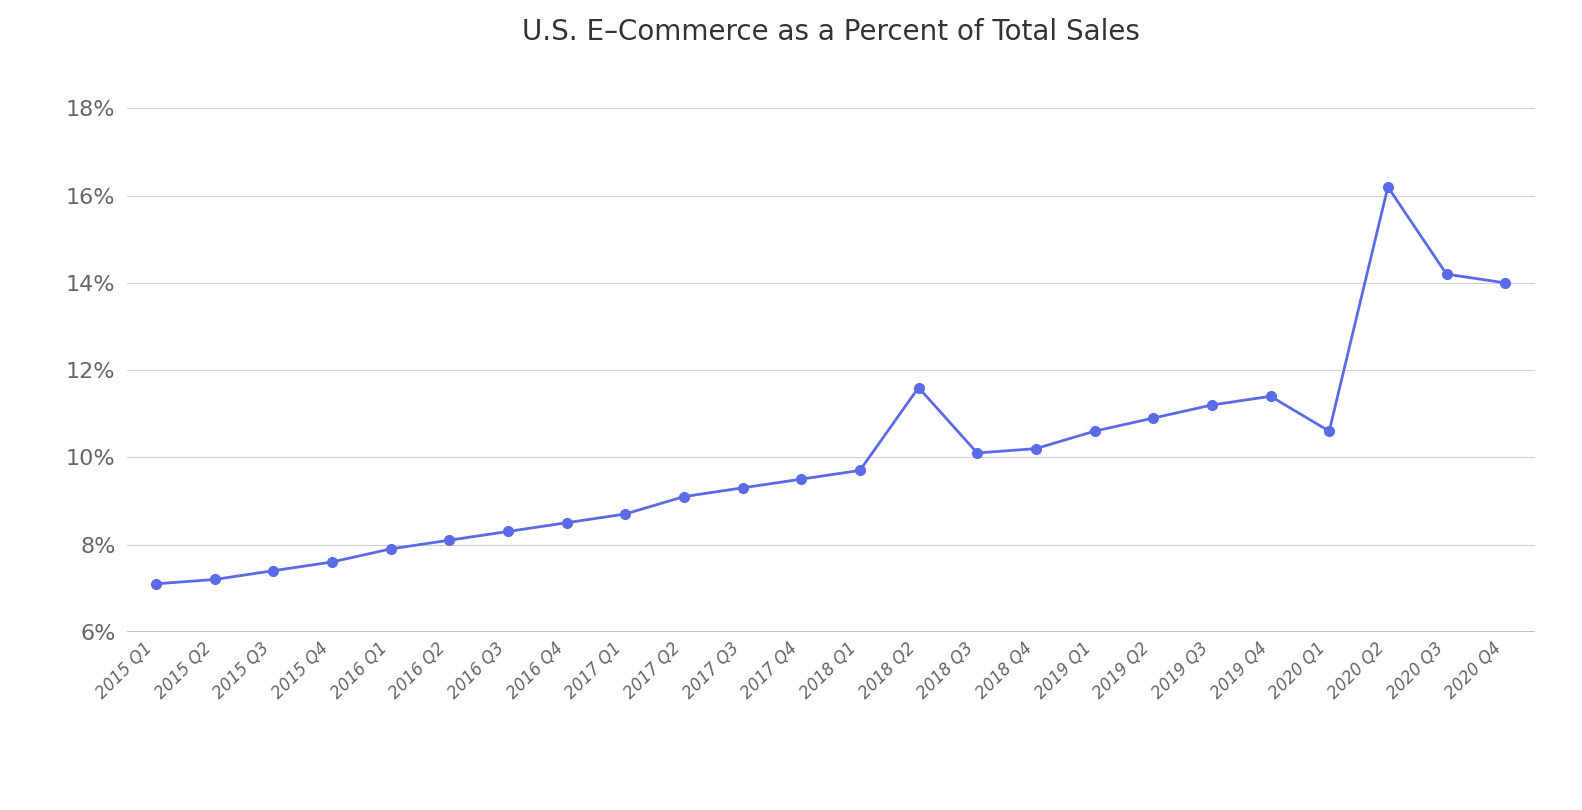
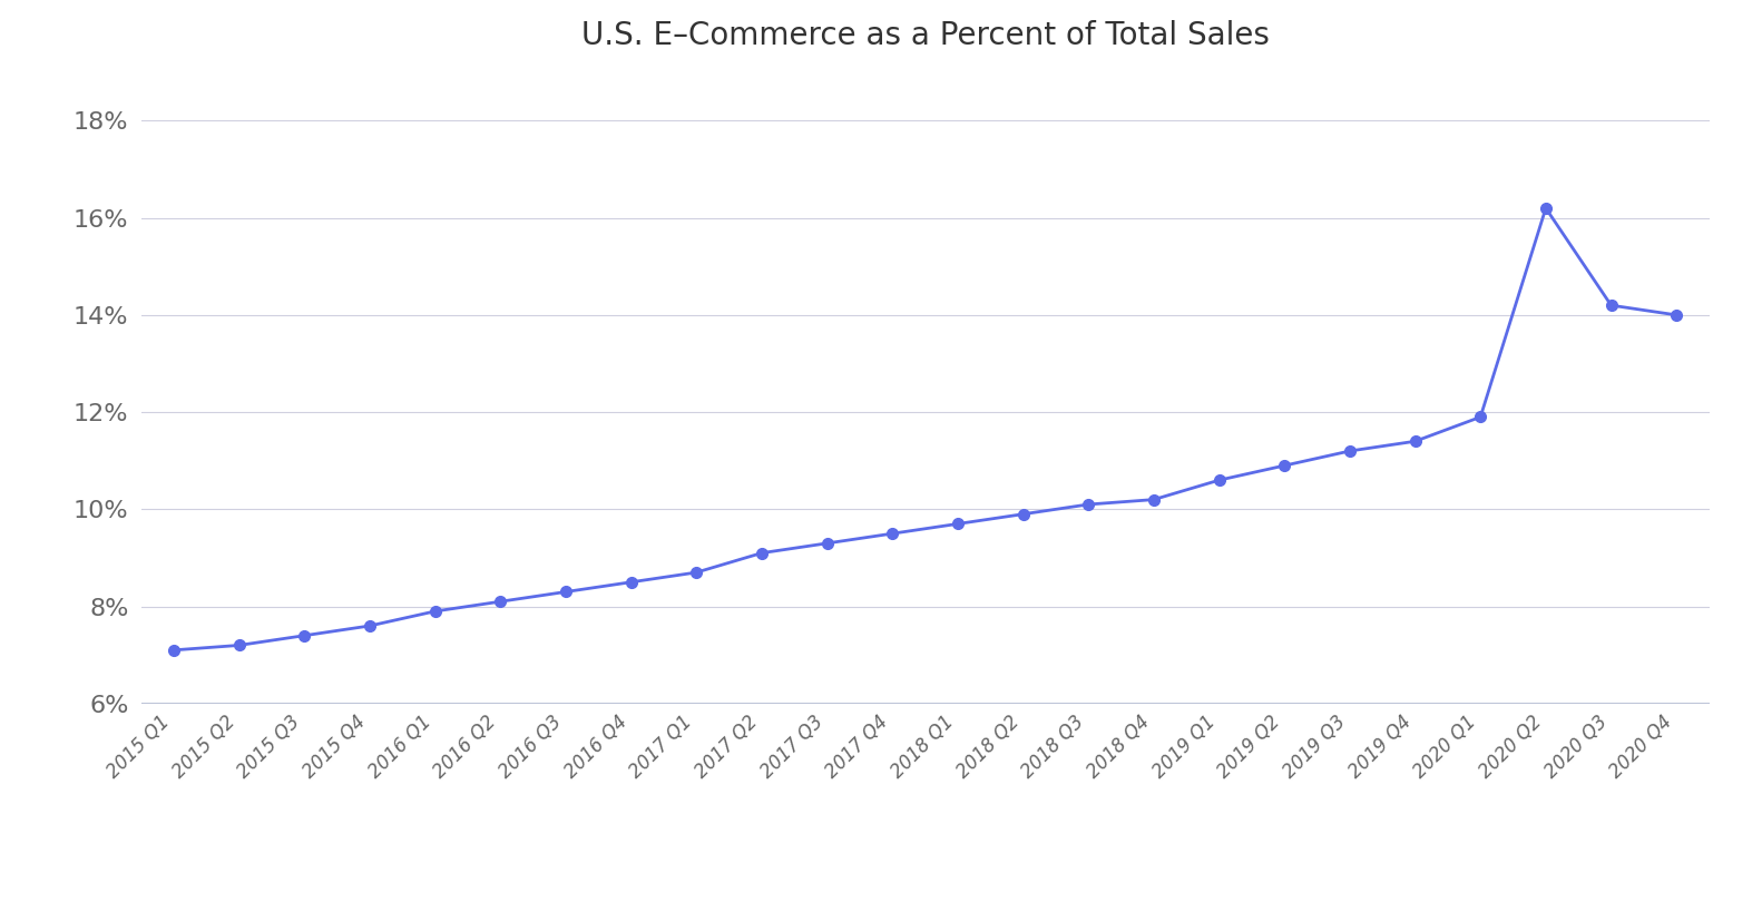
2018 Q2: 11.6% -> 9.9%
2020 Q1: 10.6% -> 11.9%
